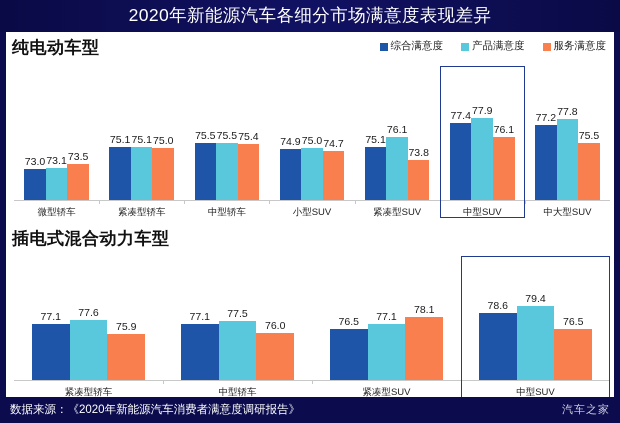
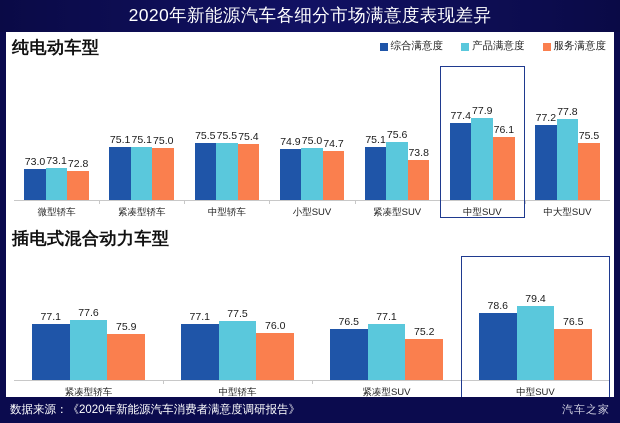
纯电动车型/服务满意度/微型轿车: 73.5 -> 72.8
纯电动车型/产品满意度/紧凑型SUV: 76.1 -> 75.6
插电式混合动力车型/服务满意度/紧凑型SUV: 78.1 -> 75.2
